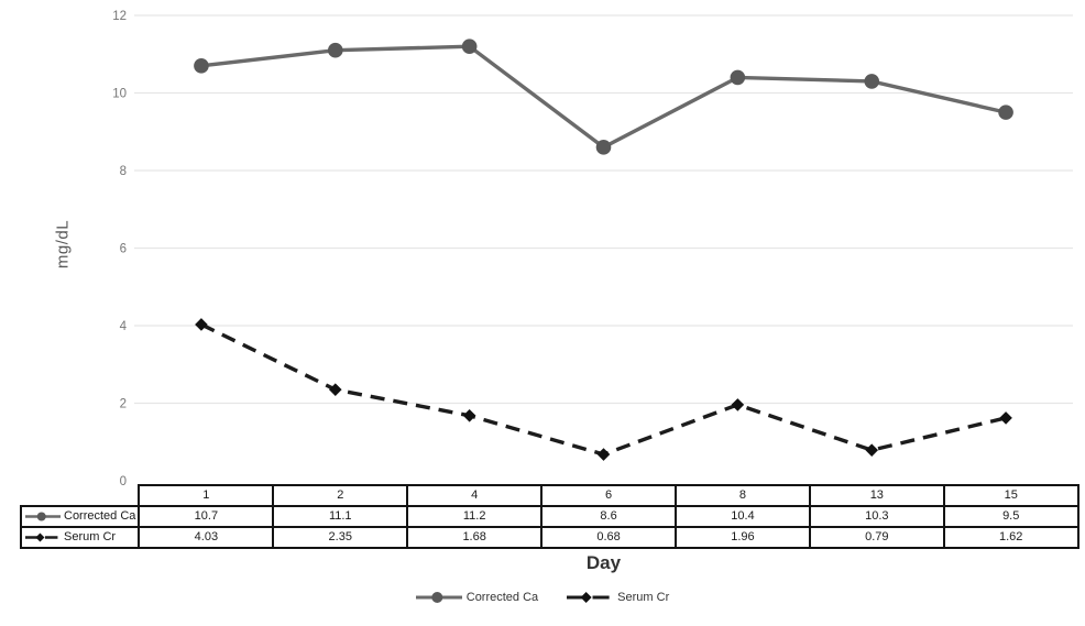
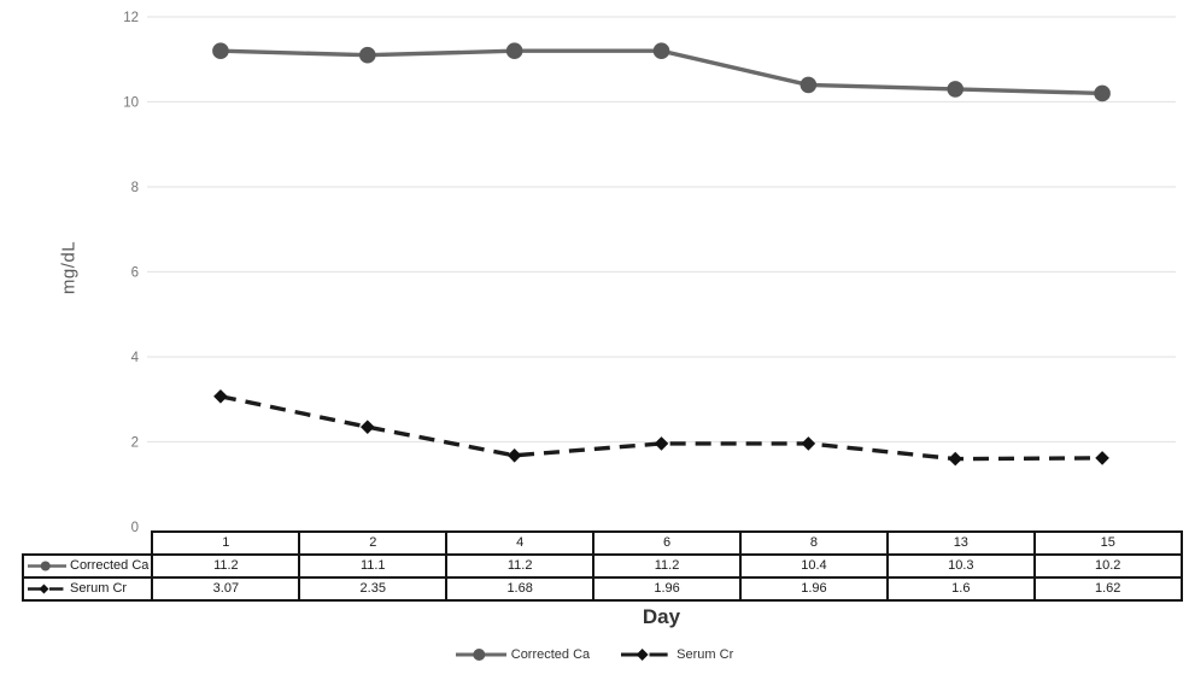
Corrected Ca/1: 10.7 -> 11.2
Serum Cr/1: 4.03 -> 3.07
Corrected Ca/6: 8.6 -> 11.2
Serum Cr/6: 0.68 -> 1.96
Serum Cr/13: 0.79 -> 1.6
Corrected Ca/15: 9.5 -> 10.2
